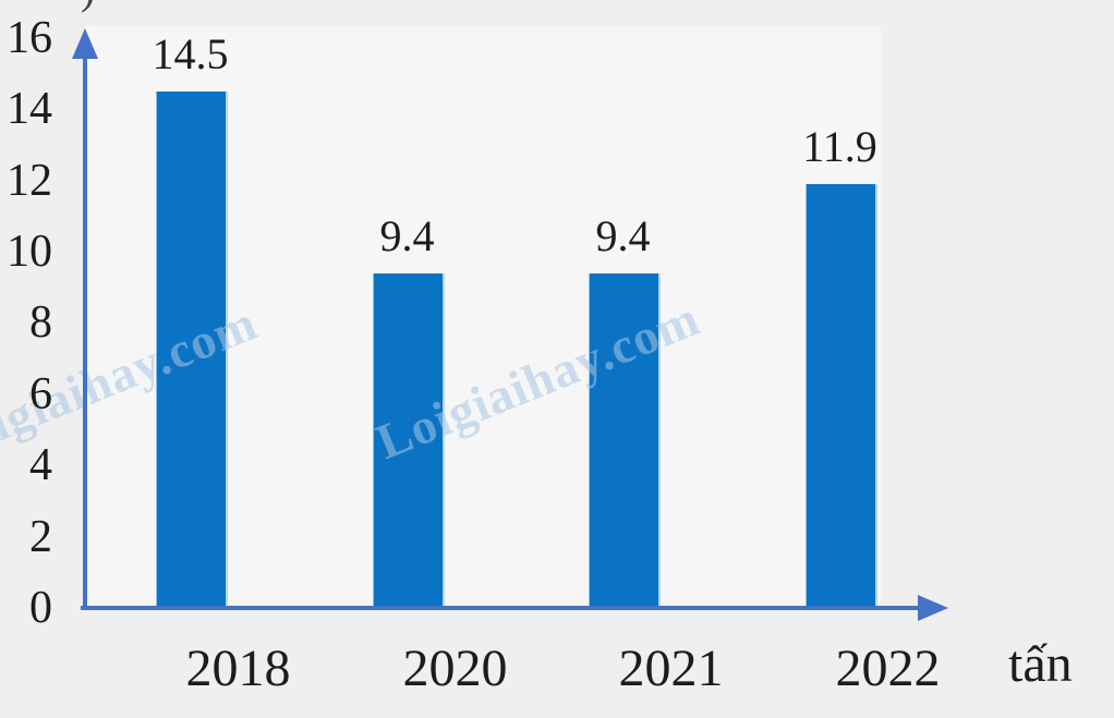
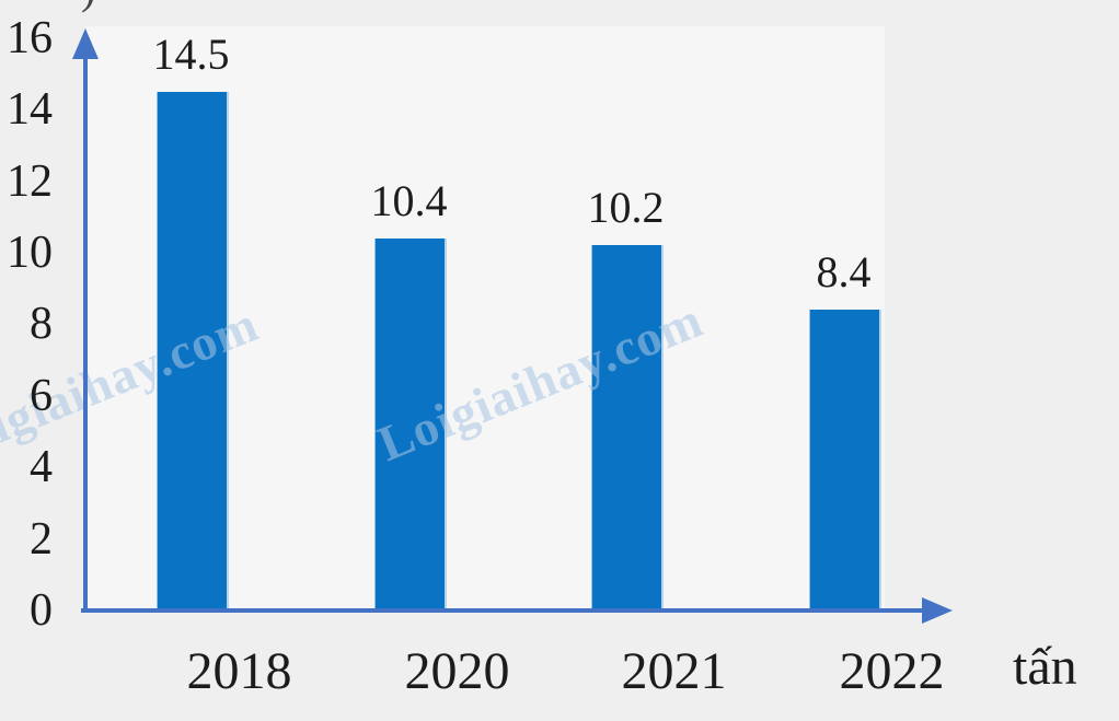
2020: 9.4 -> 10.4
2021: 9.4 -> 10.2
2022: 11.9 -> 8.4
